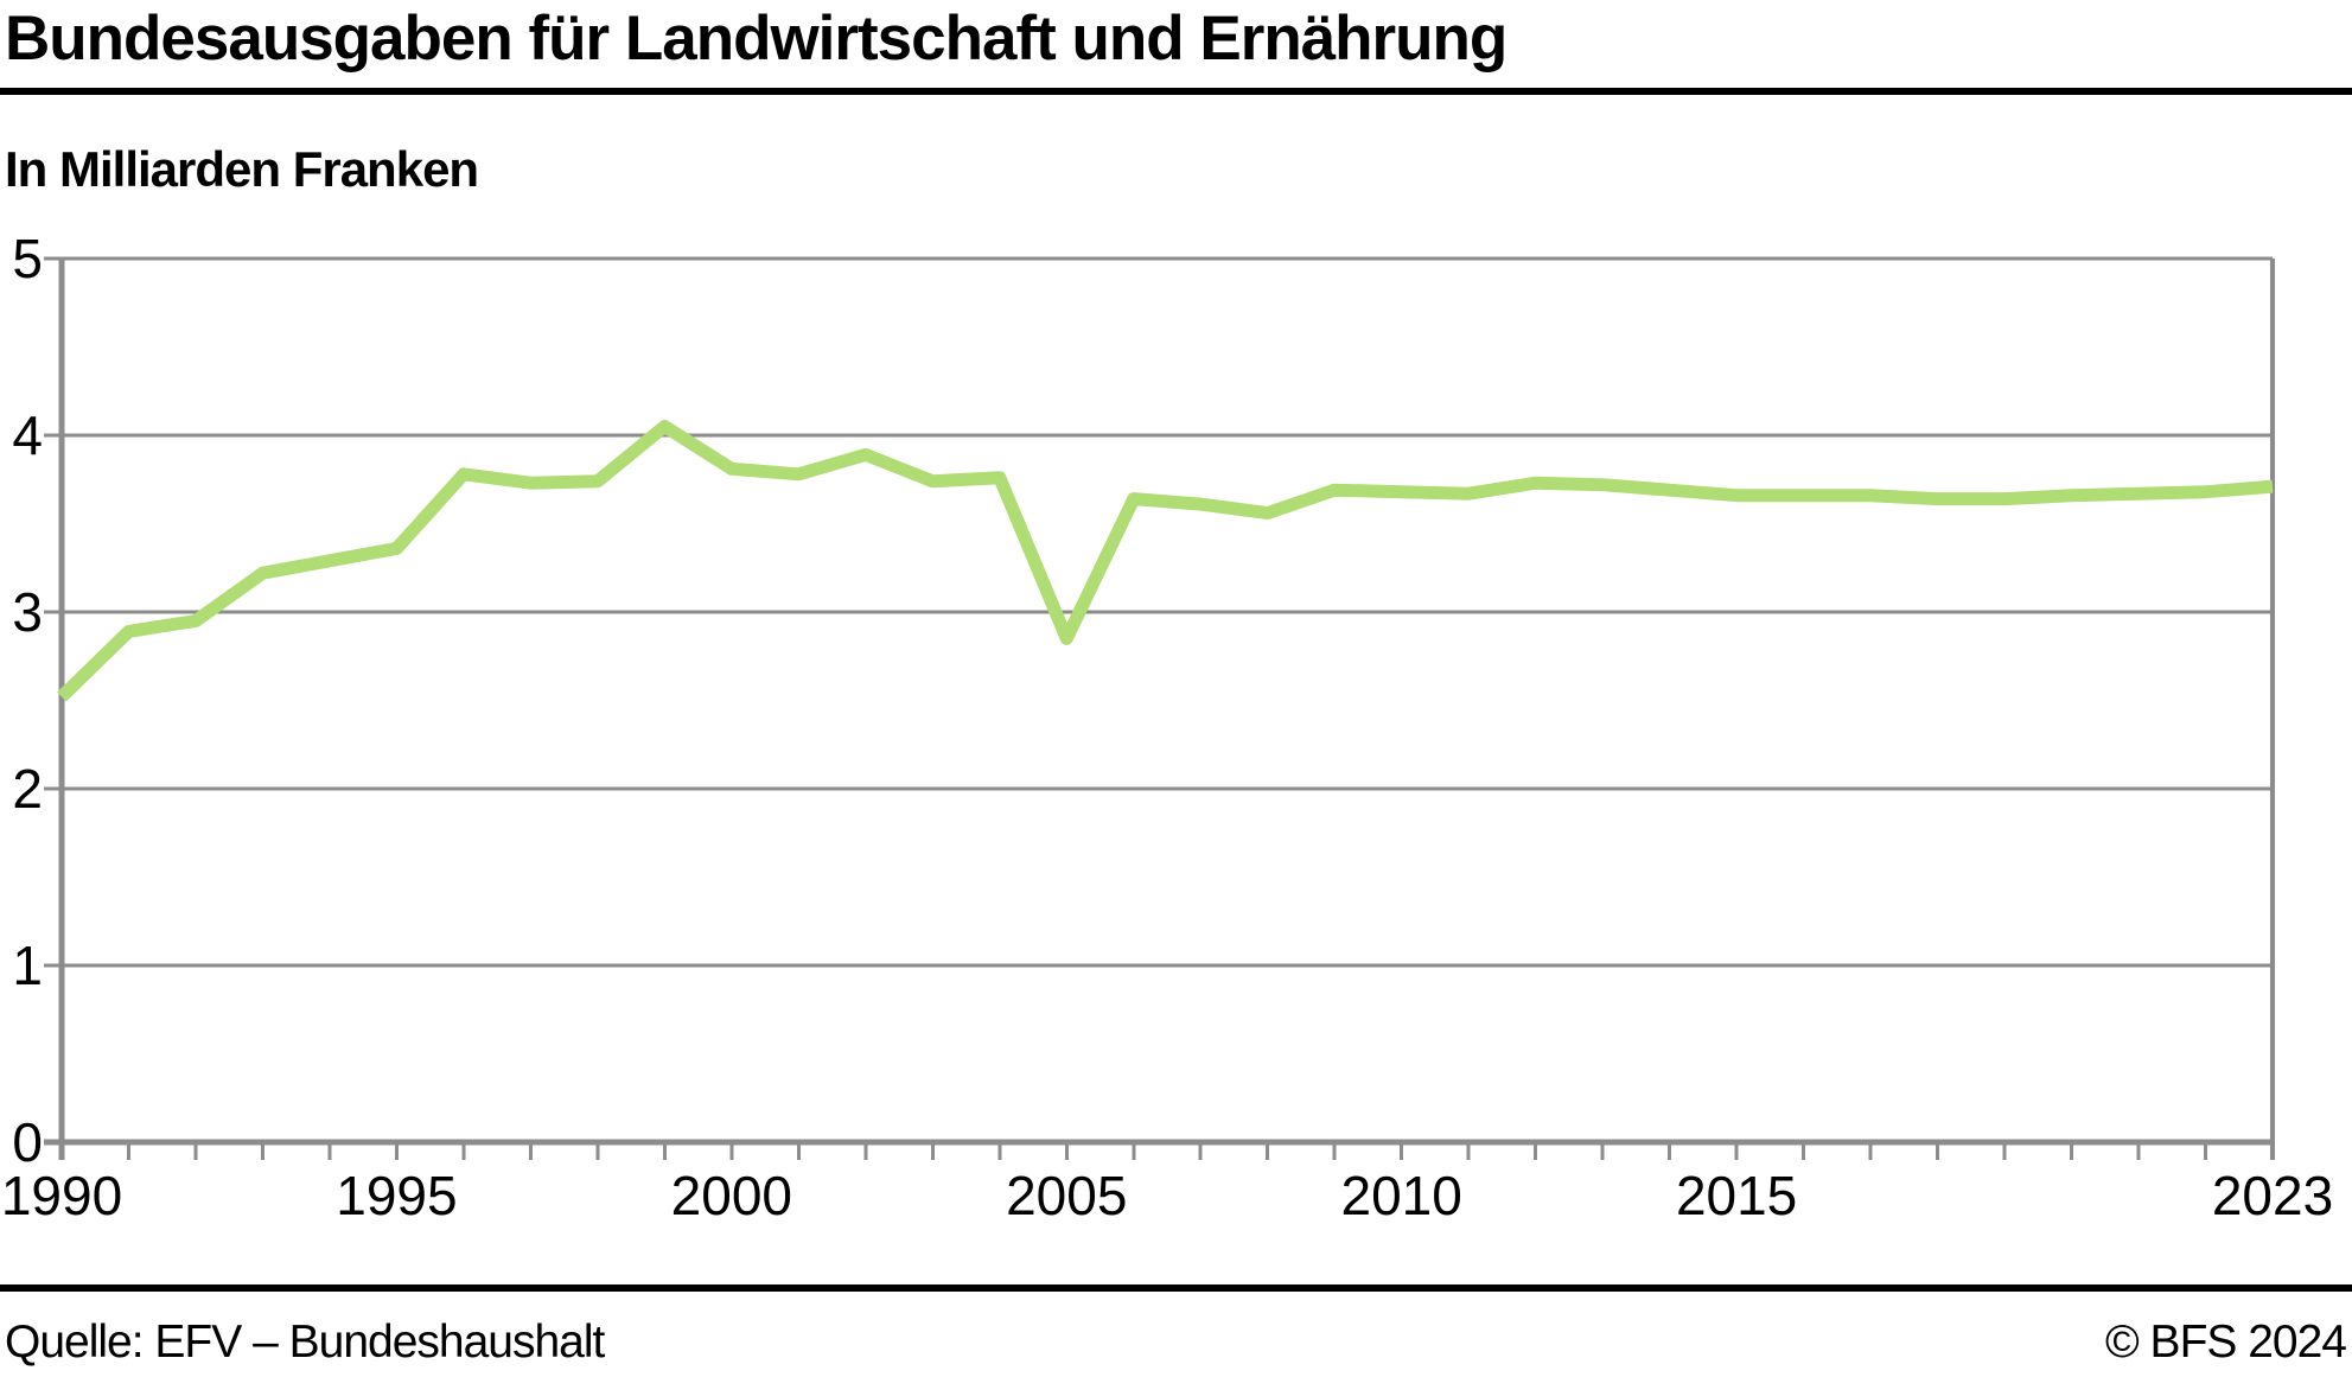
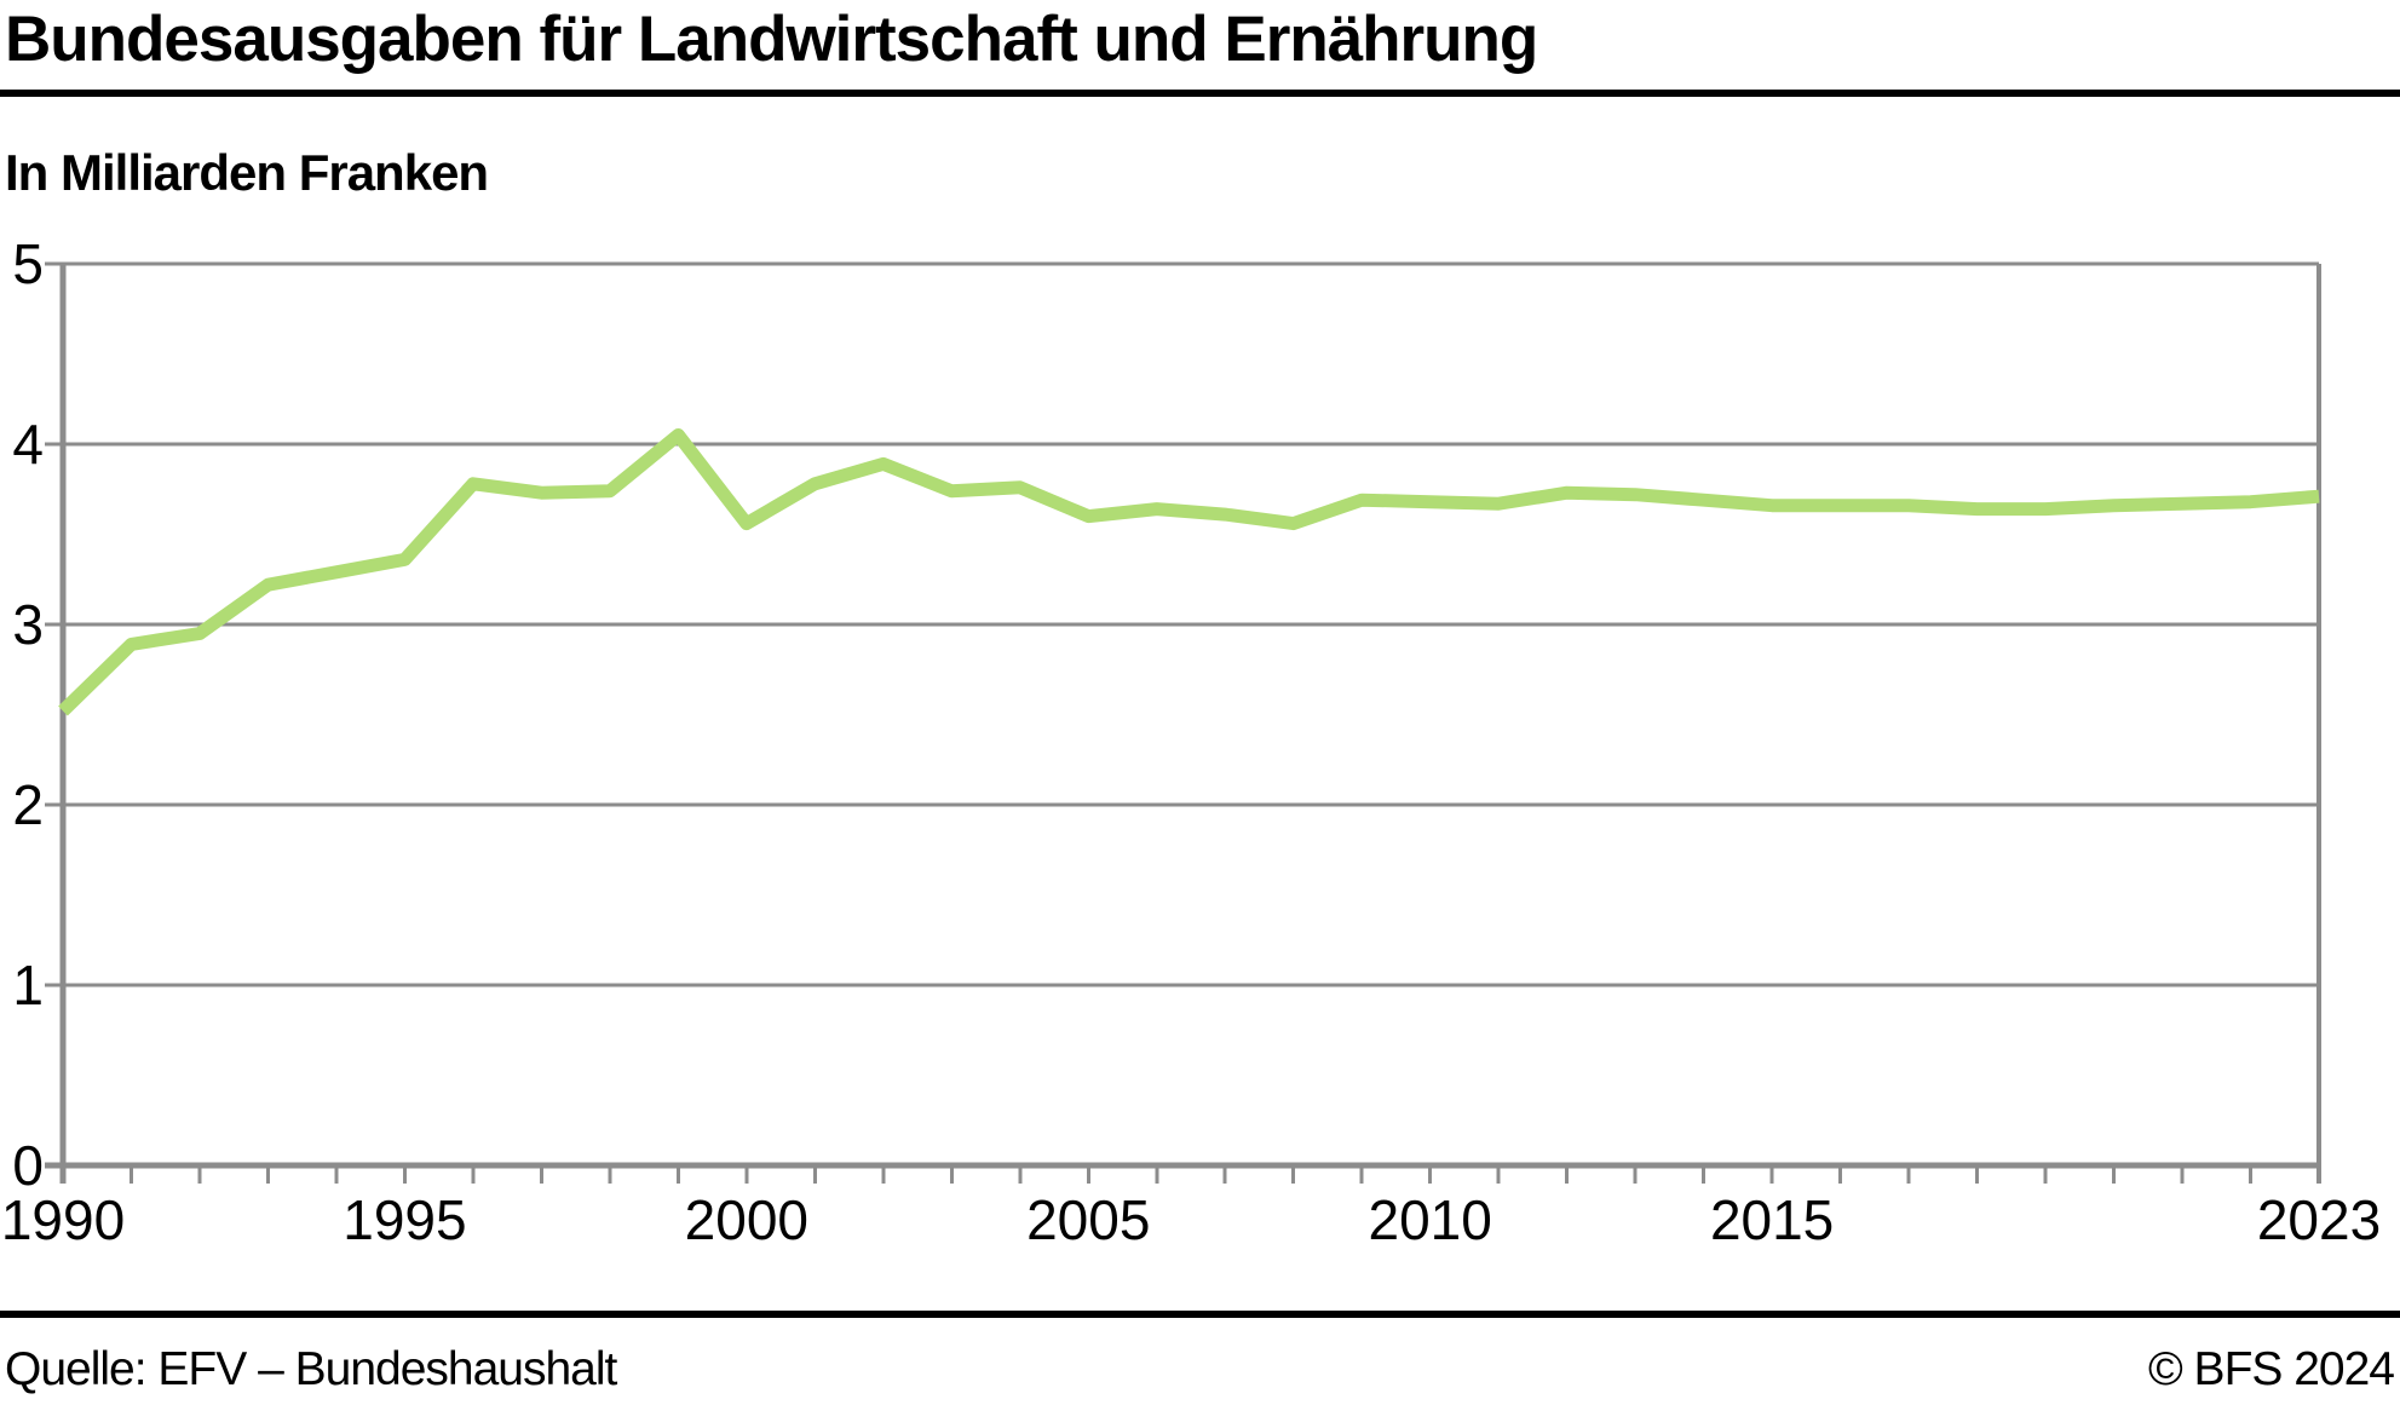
2000: 3.81 -> 3.56
2005: 2.85 -> 3.60
